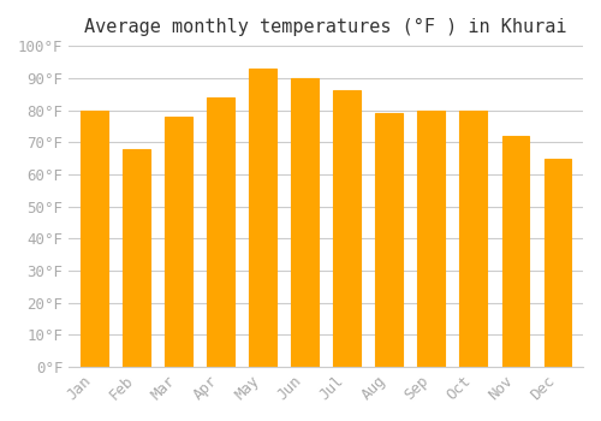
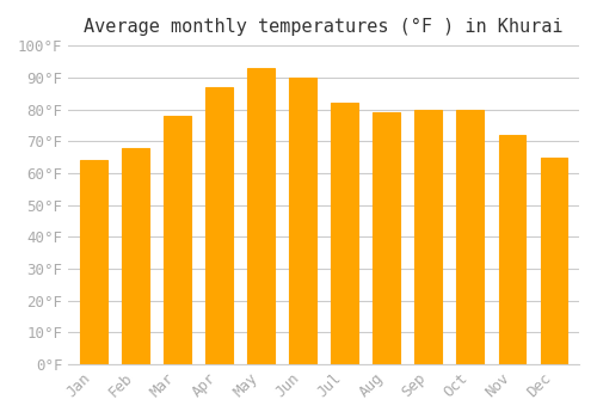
Jan: 80°F -> 64°F
Apr: 84°F -> 87°F
Jul: 86°F -> 82°F
